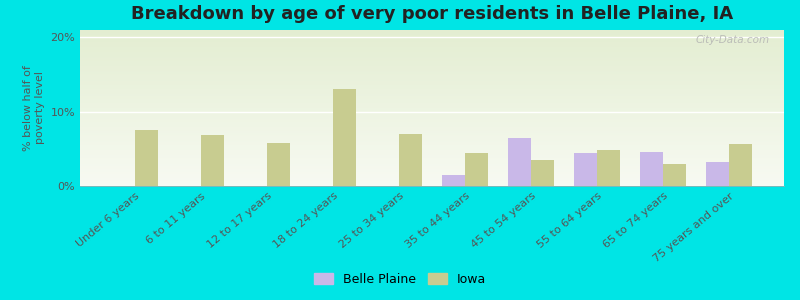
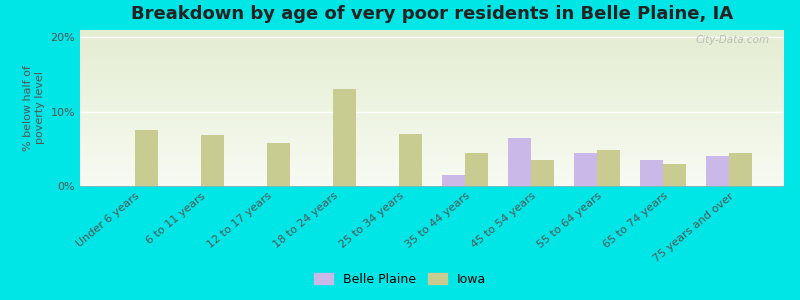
Belle Plaine/65 to 74 years: 4.6% -> 3.5%
Belle Plaine/75 years and over: 3.2% -> 4.0%
Iowa/75 years and over: 5.6% -> 4.5%
